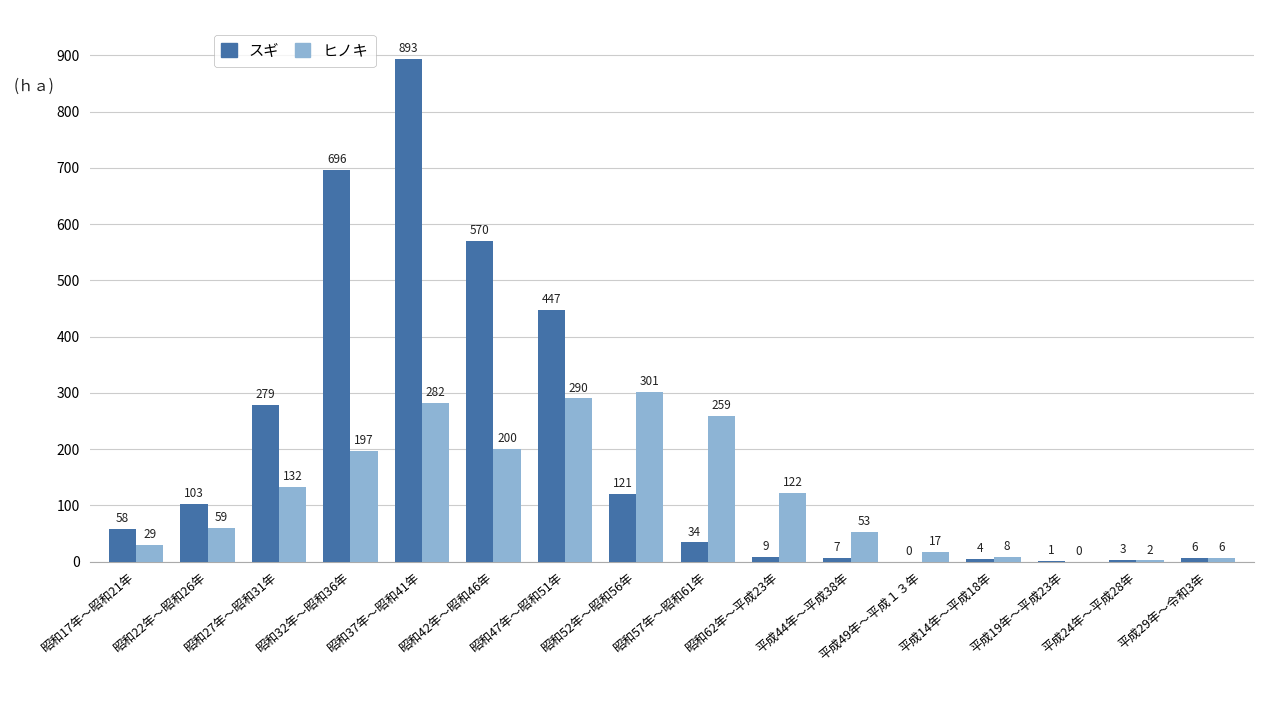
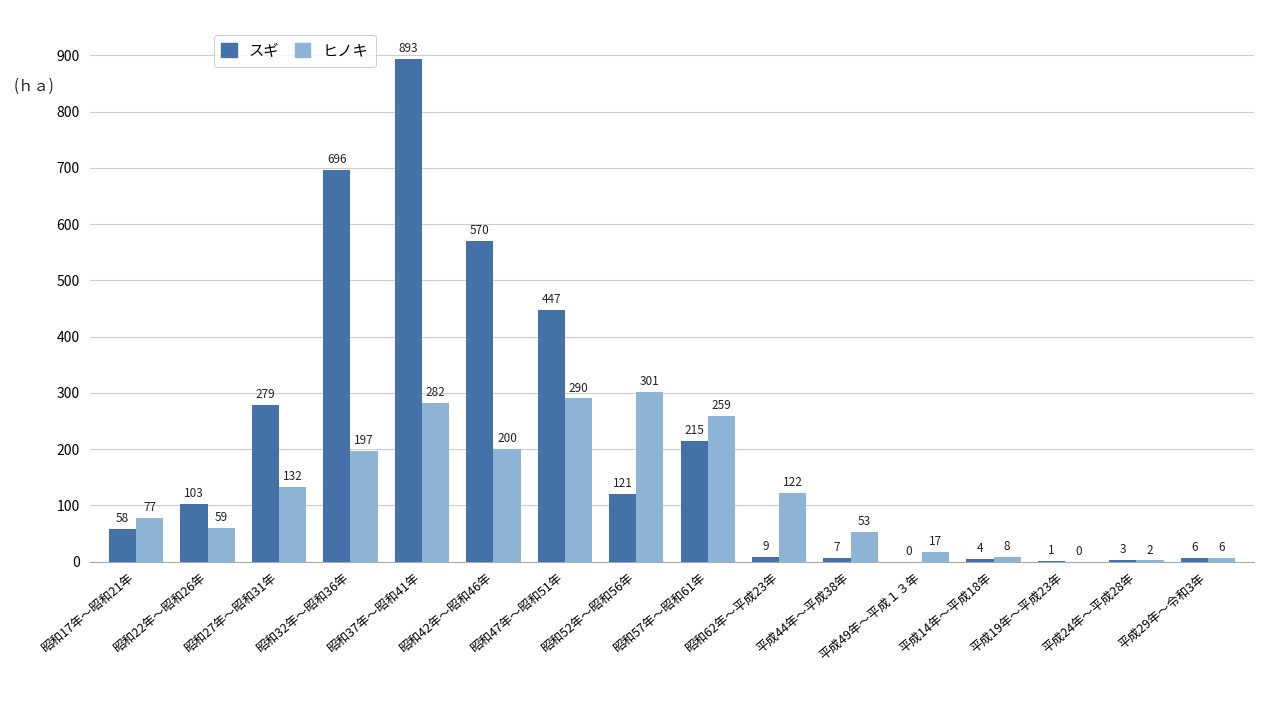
ヒノキ/昭和17年～昭和21年: 29 -> 77
スギ/昭和57年～昭和61年: 34 -> 215
